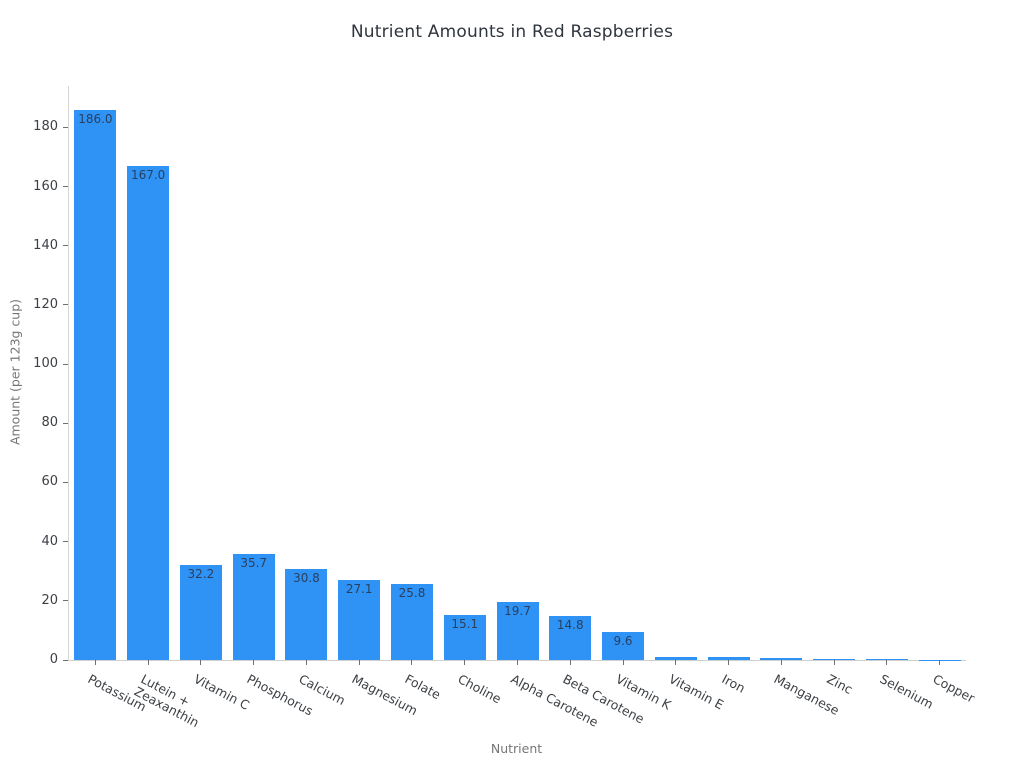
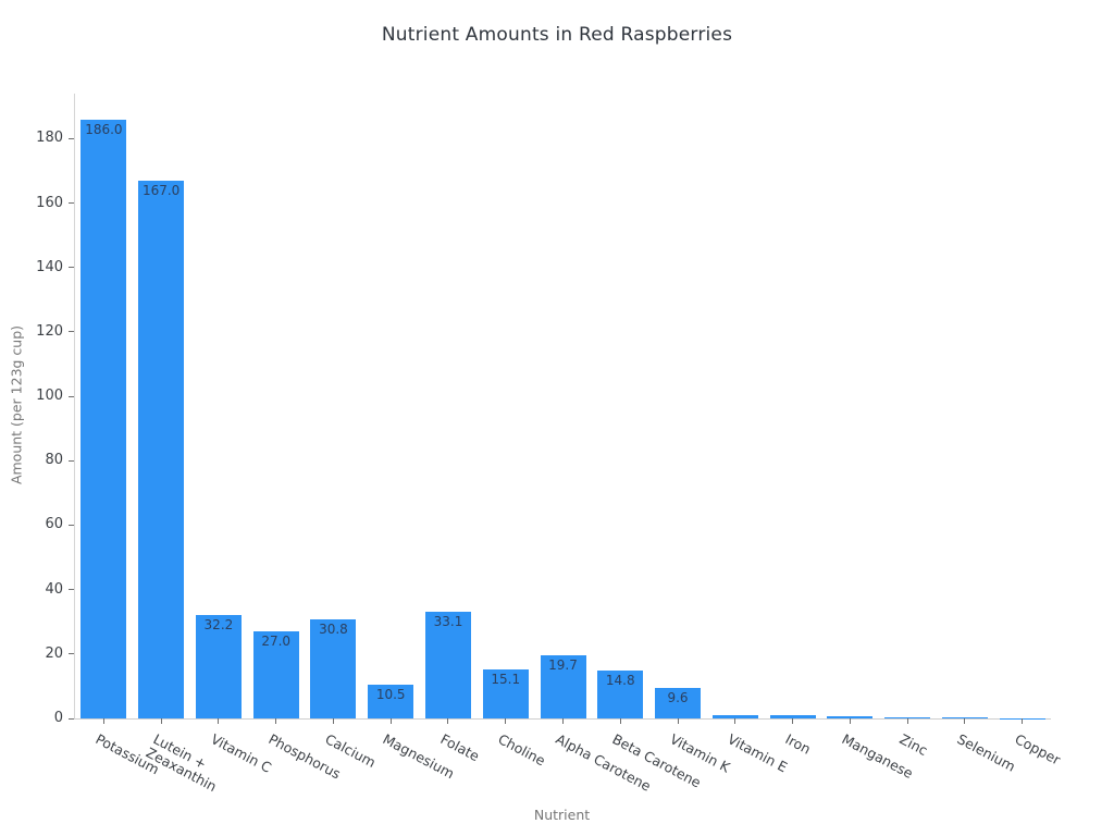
Phosphorus: 35.7 -> 27.0
Magnesium: 27.1 -> 10.5
Folate: 25.8 -> 33.1
